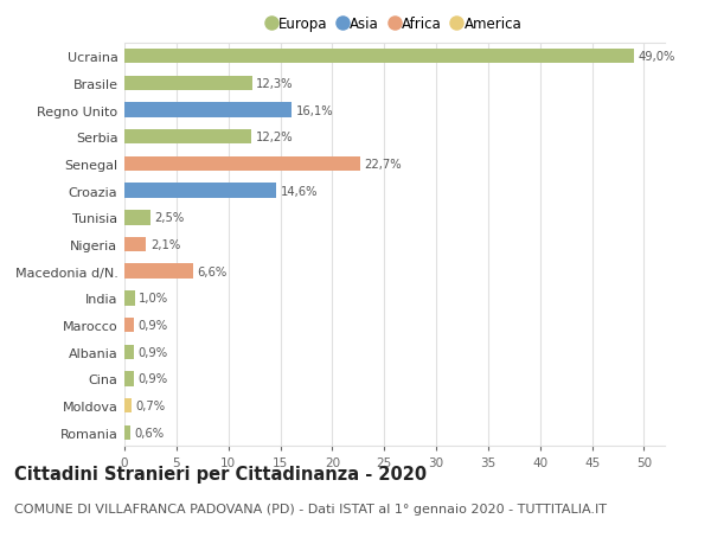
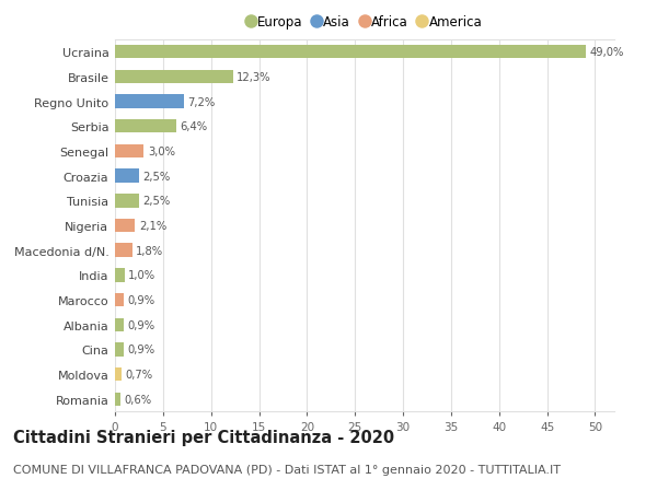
Regno Unito: 16,1% -> 7,2%
Serbia: 12,2% -> 6,4%
Senegal: 22,7% -> 3,0%
Croazia: 14,6% -> 2,5%
Macedonia d/N.: 6,6% -> 1,8%
